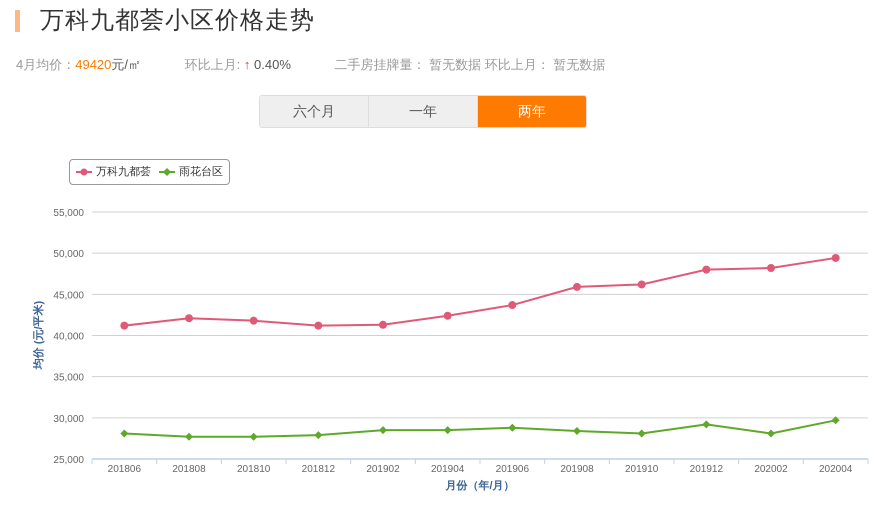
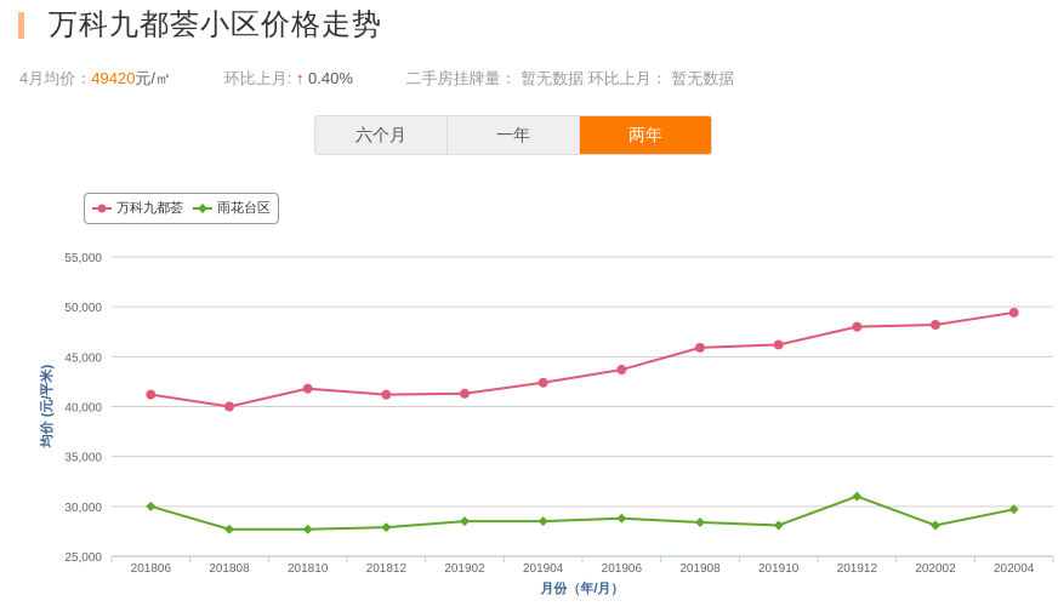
雨花台区/201806: 28000 -> 30000
万科九都荟/201808: 42000 -> 40000
雨花台区/201912: 29000 -> 31000
